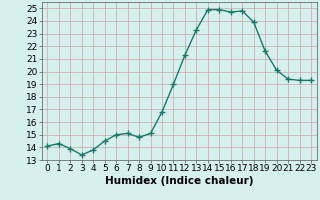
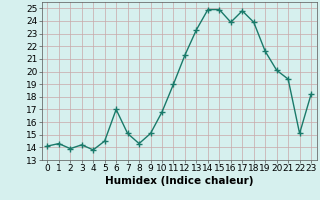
3: 13.4 -> 14.2
6: 15.0 -> 17.0
8: 14.8 -> 14.3
16: 24.7 -> 23.9
22: 19.3 -> 15.1
23: 19.3 -> 18.2
